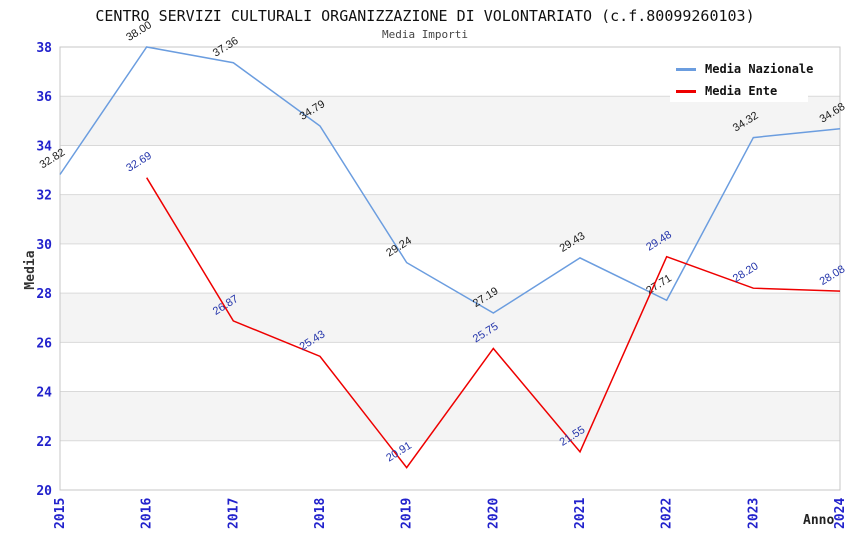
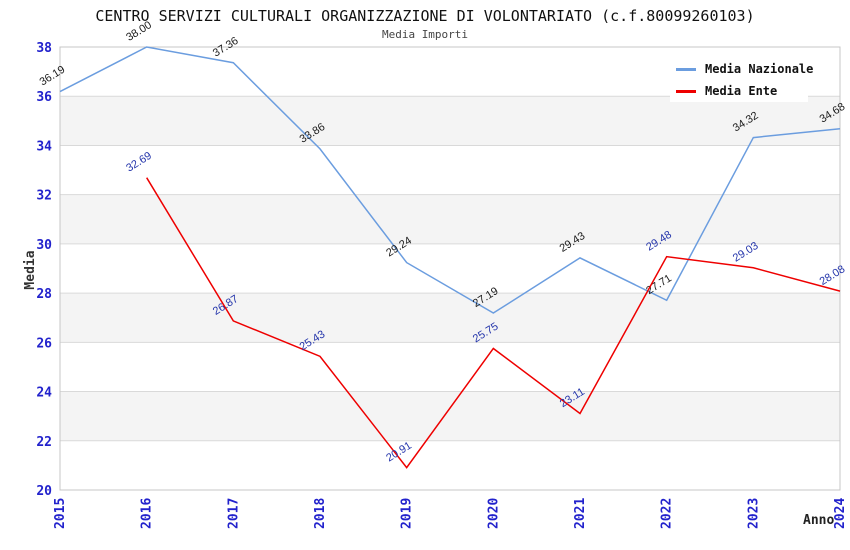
Media Nazionale/2015: 32.82 -> 36.19
Media Nazionale/2018: 34.79 -> 33.86
Media Ente/2021: 21.55 -> 23.11
Media Ente/2023: 28.20 -> 29.03
